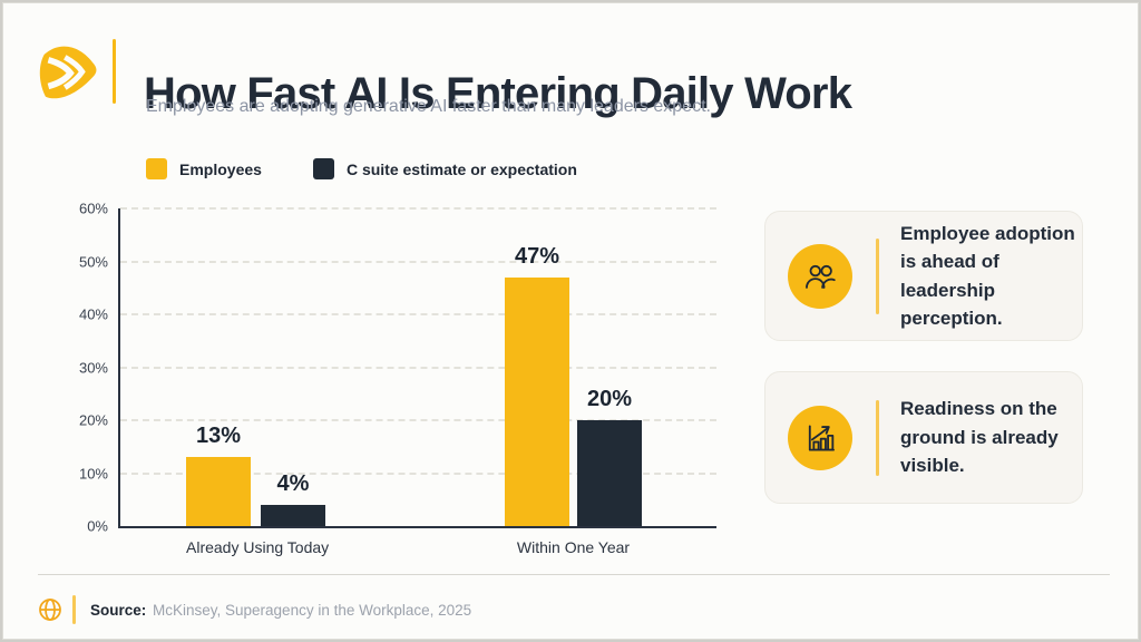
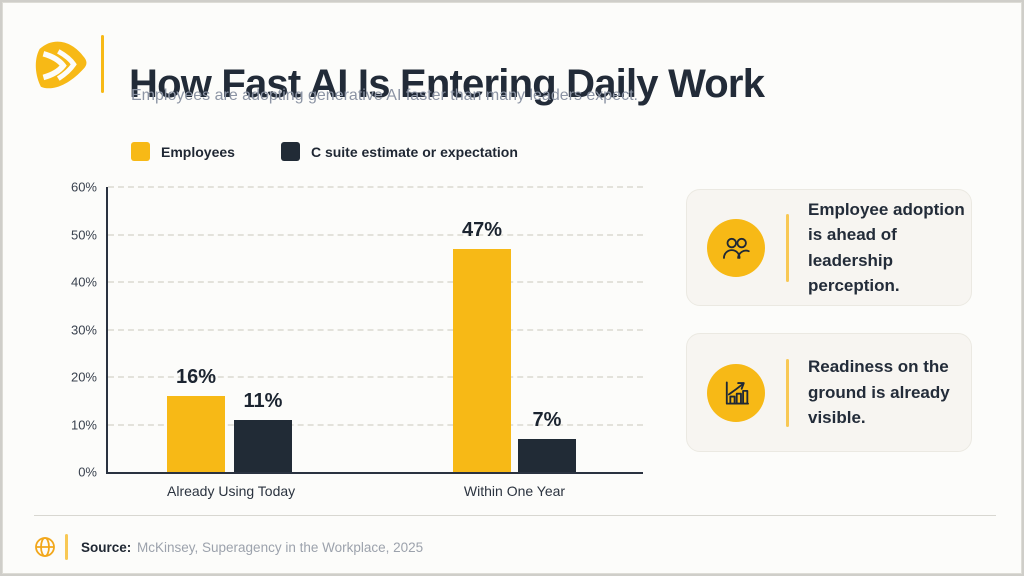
Employees/Already Using Today: 13% -> 16%
C suite estimate or expectation/Already Using Today: 4% -> 11%
C suite estimate or expectation/Within One Year: 20% -> 7%
